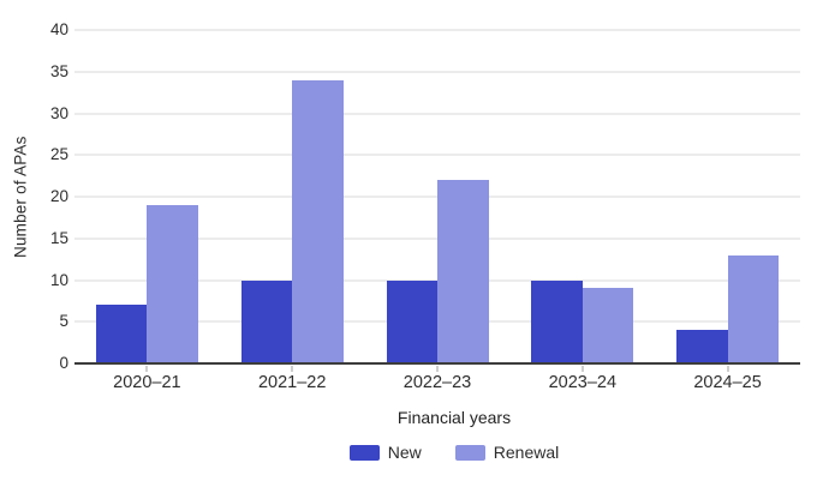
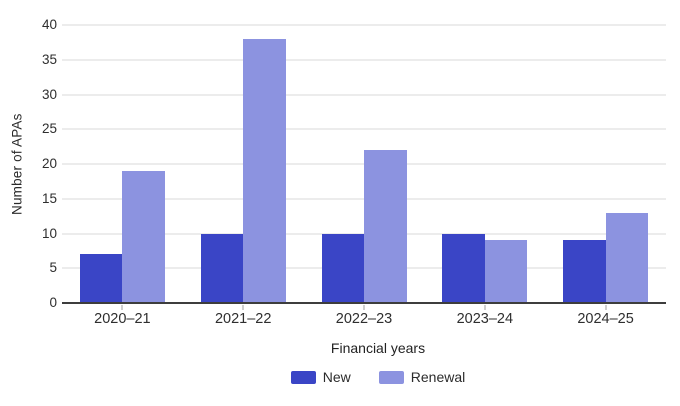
Renewal/2021–22: 34 -> 38
New/2024–25: 4 -> 9
